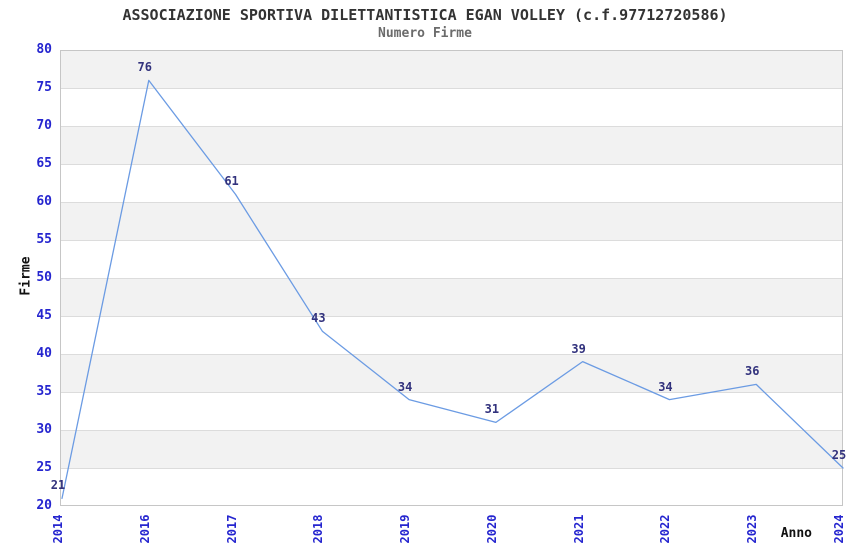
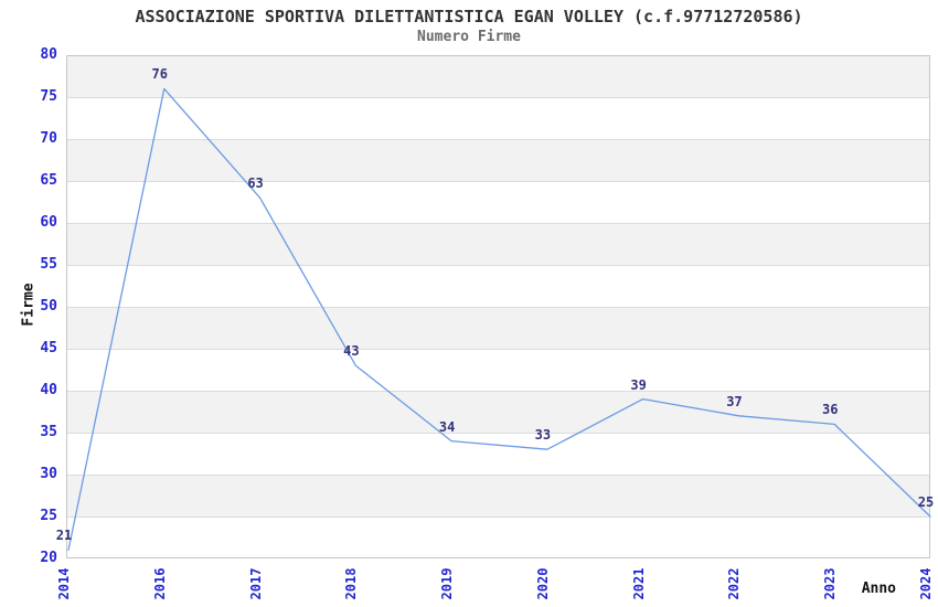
2017: 61 -> 63
2020: 31 -> 33
2022: 34 -> 37
